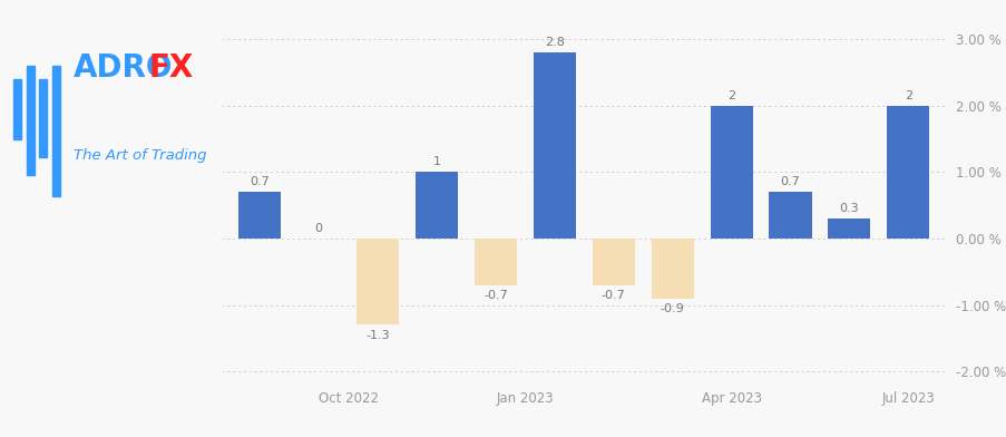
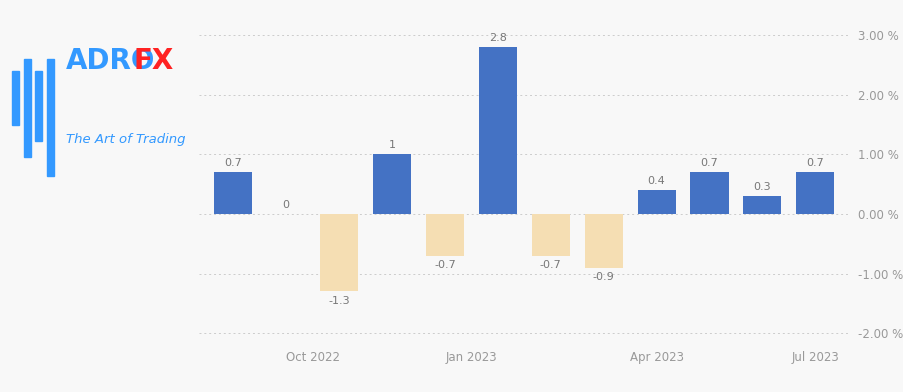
Apr 2023: 2 -> 0.4
Jul 2023: 2 -> 0.7
